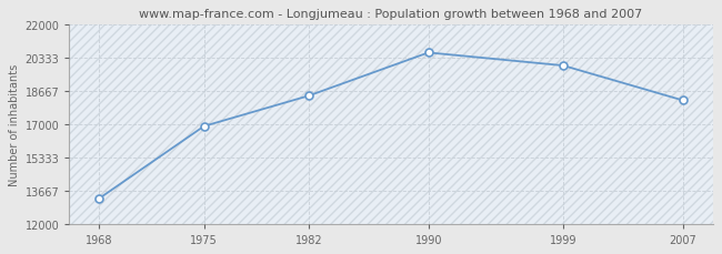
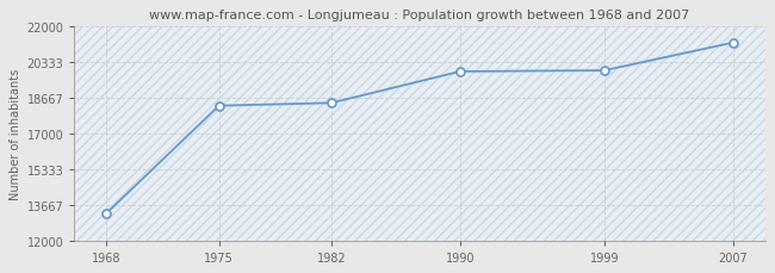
1975: 16900 -> 18300
1990: 20600 -> 19900
2007: 18200 -> 21200
